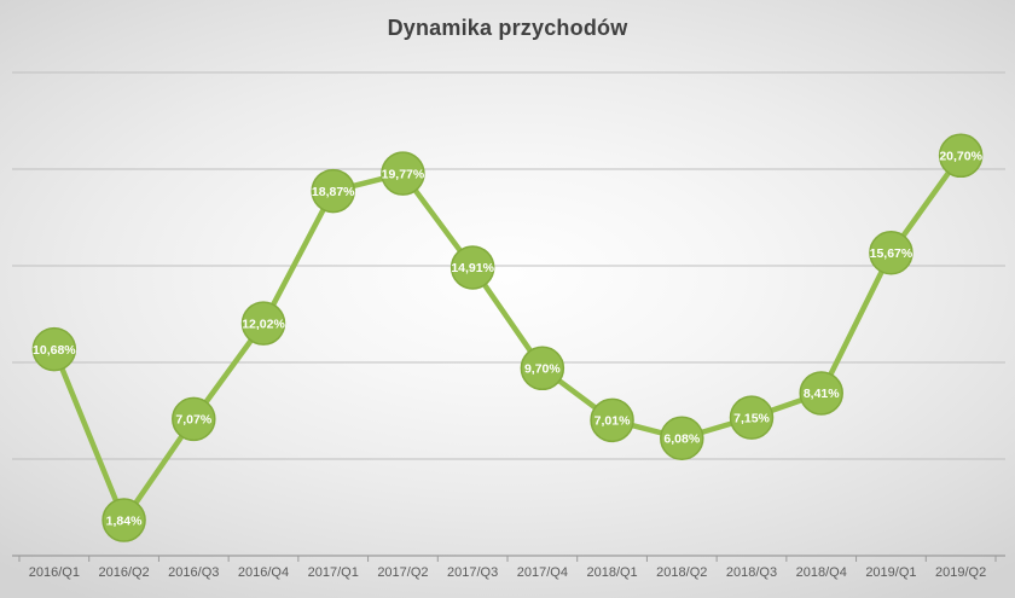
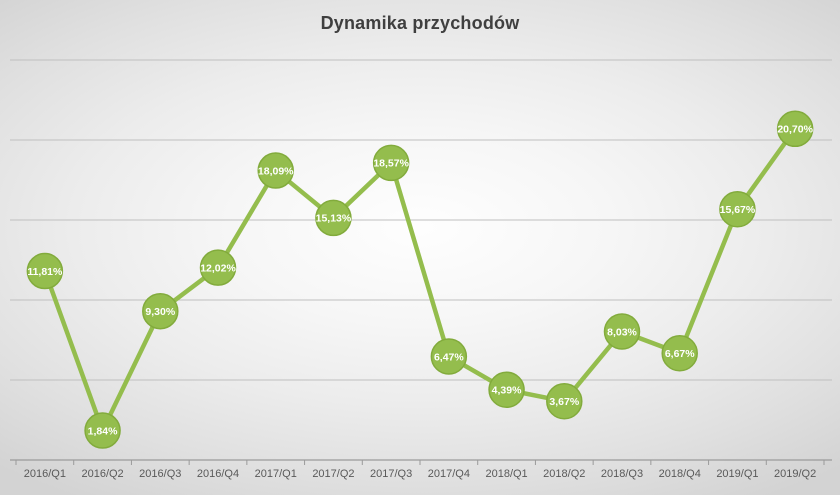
2016/Q1: 10,68% -> 11,81%
2016/Q3: 7,07% -> 9,30%
2017/Q1: 18,87% -> 18,09%
2017/Q2: 19,77% -> 15,13%
2017/Q3: 14,91% -> 18,57%
2017/Q4: 9,70% -> 6,47%
2018/Q1: 7,01% -> 4,39%
2018/Q2: 6,08% -> 3,67%
2018/Q3: 7,15% -> 8,03%
2018/Q4: 8,41% -> 6,67%
